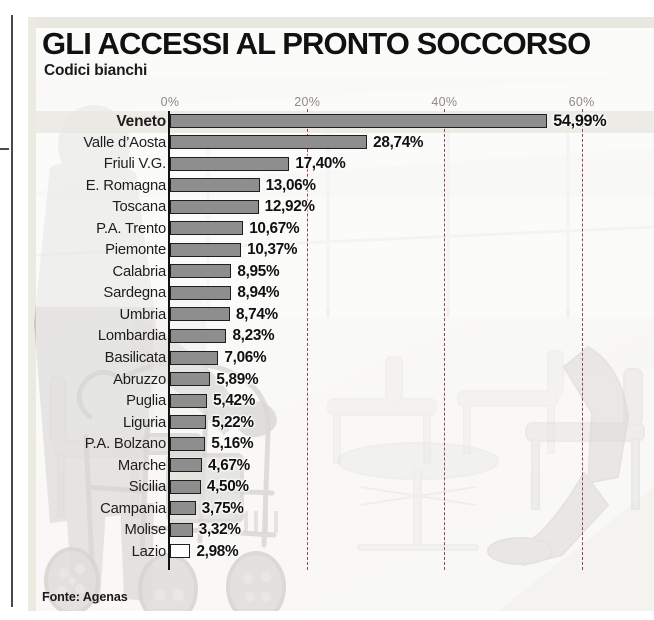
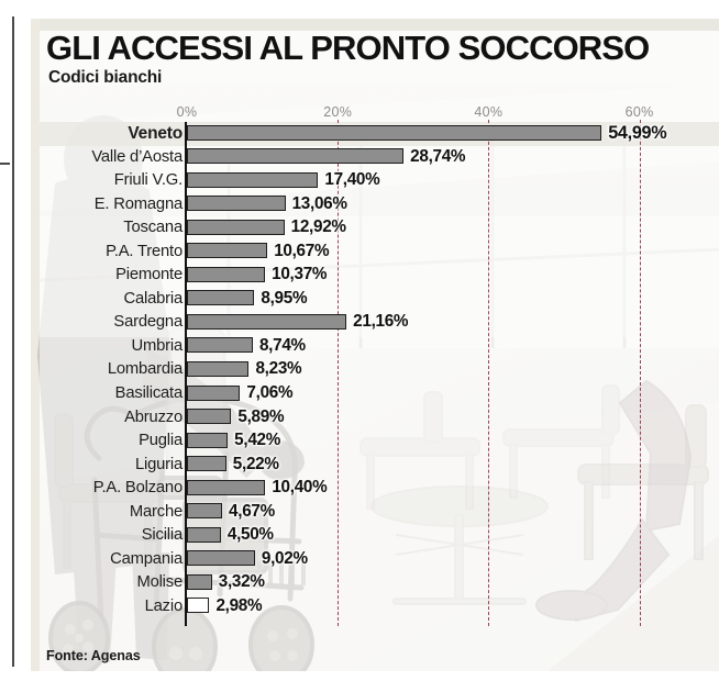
Sardegna: 8,94% -> 21,16%
P.A. Bolzano: 5,16% -> 10,40%
Campania: 3,75% -> 9,02%
